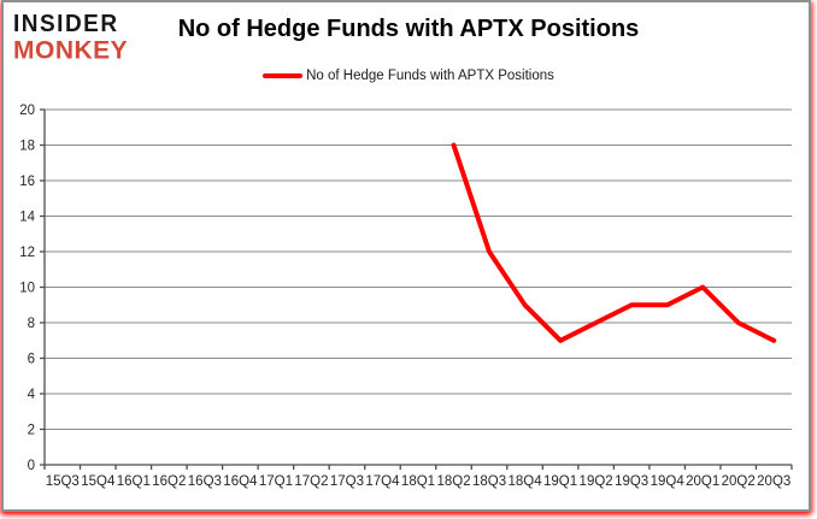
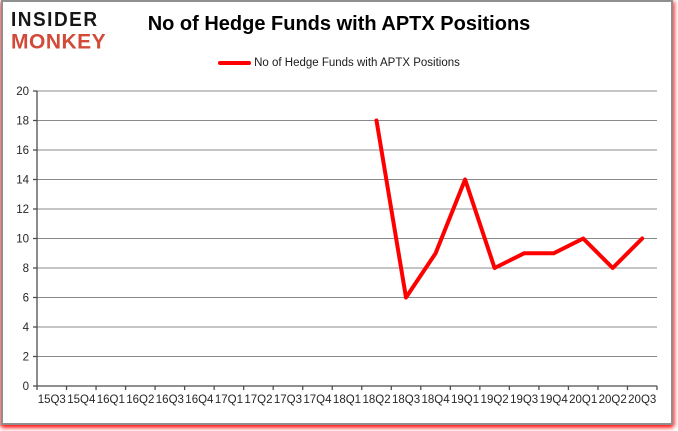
18Q3: 12 -> 6
19Q1: 7 -> 14
20Q3: 7 -> 10
